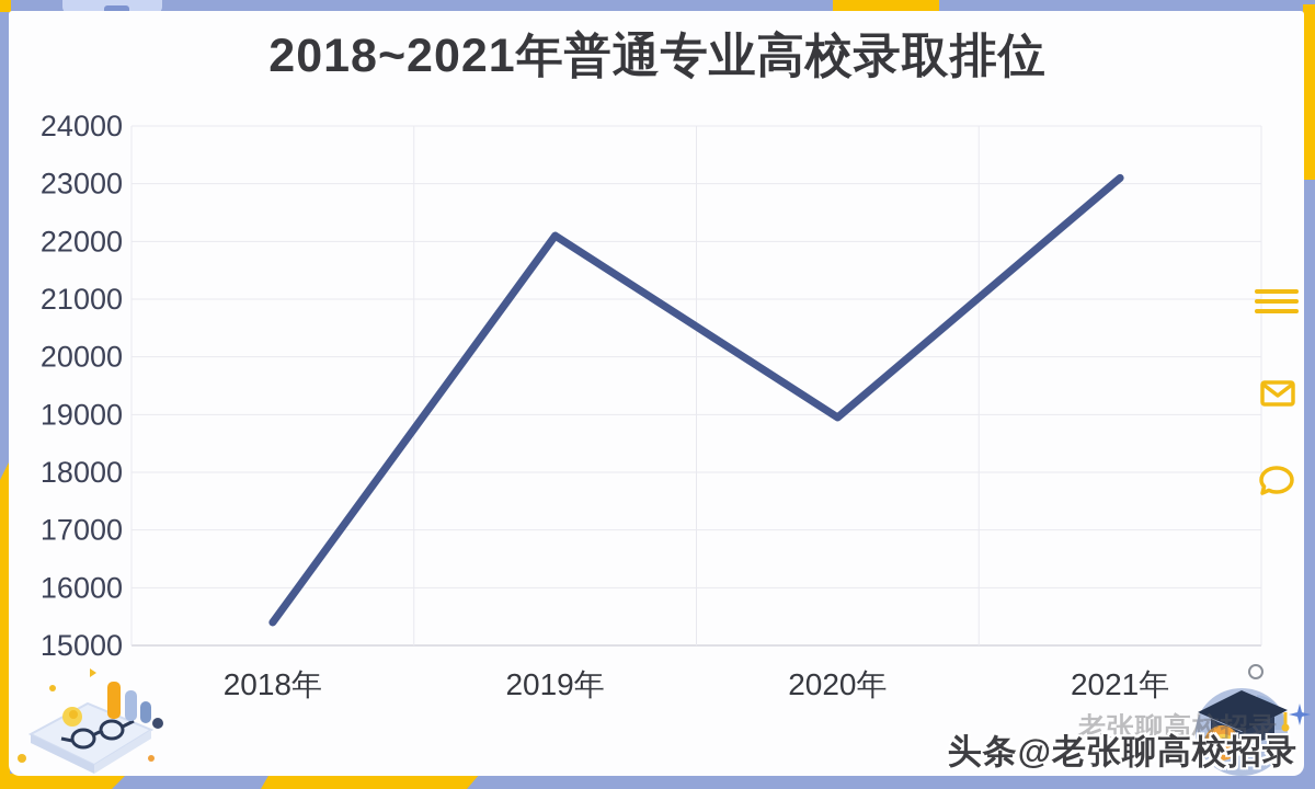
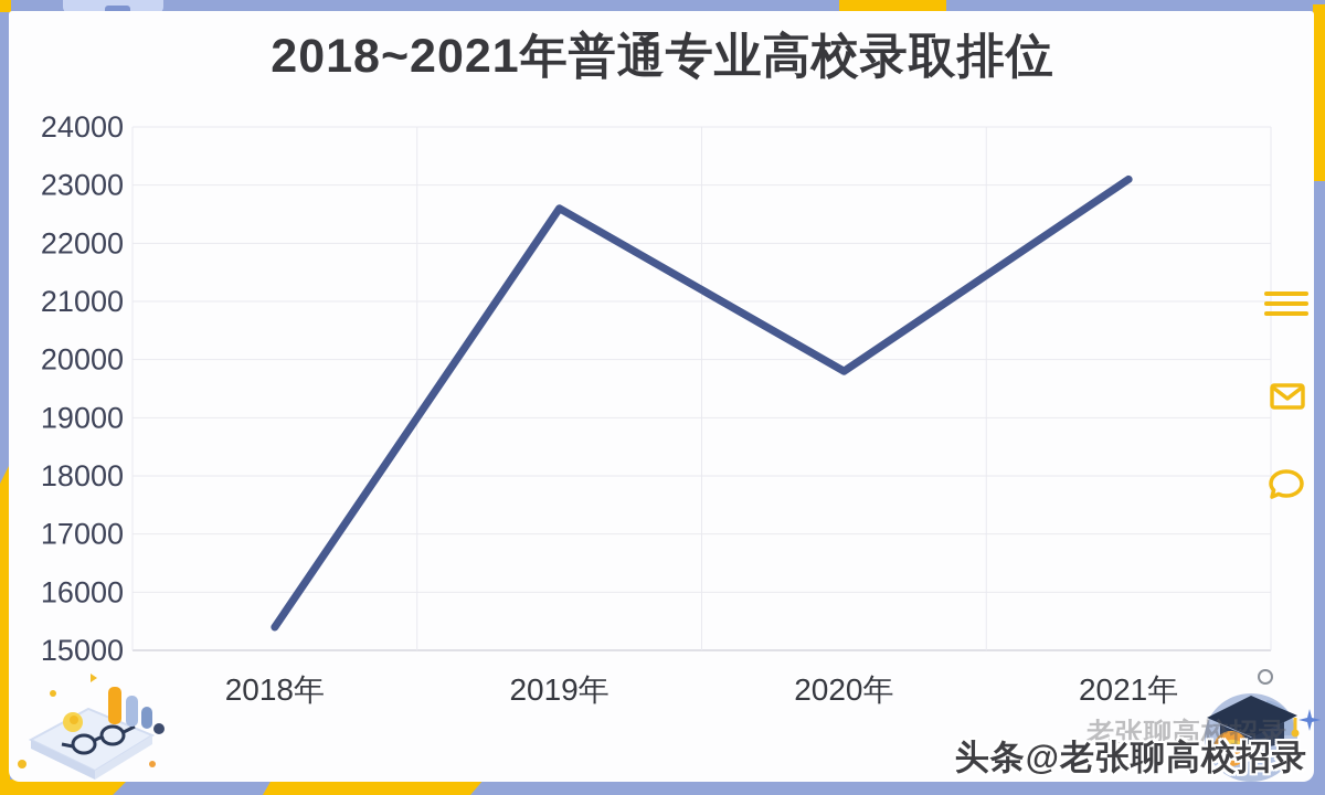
2019年: 22100 -> 22600
2020年: 19000 -> 19800
